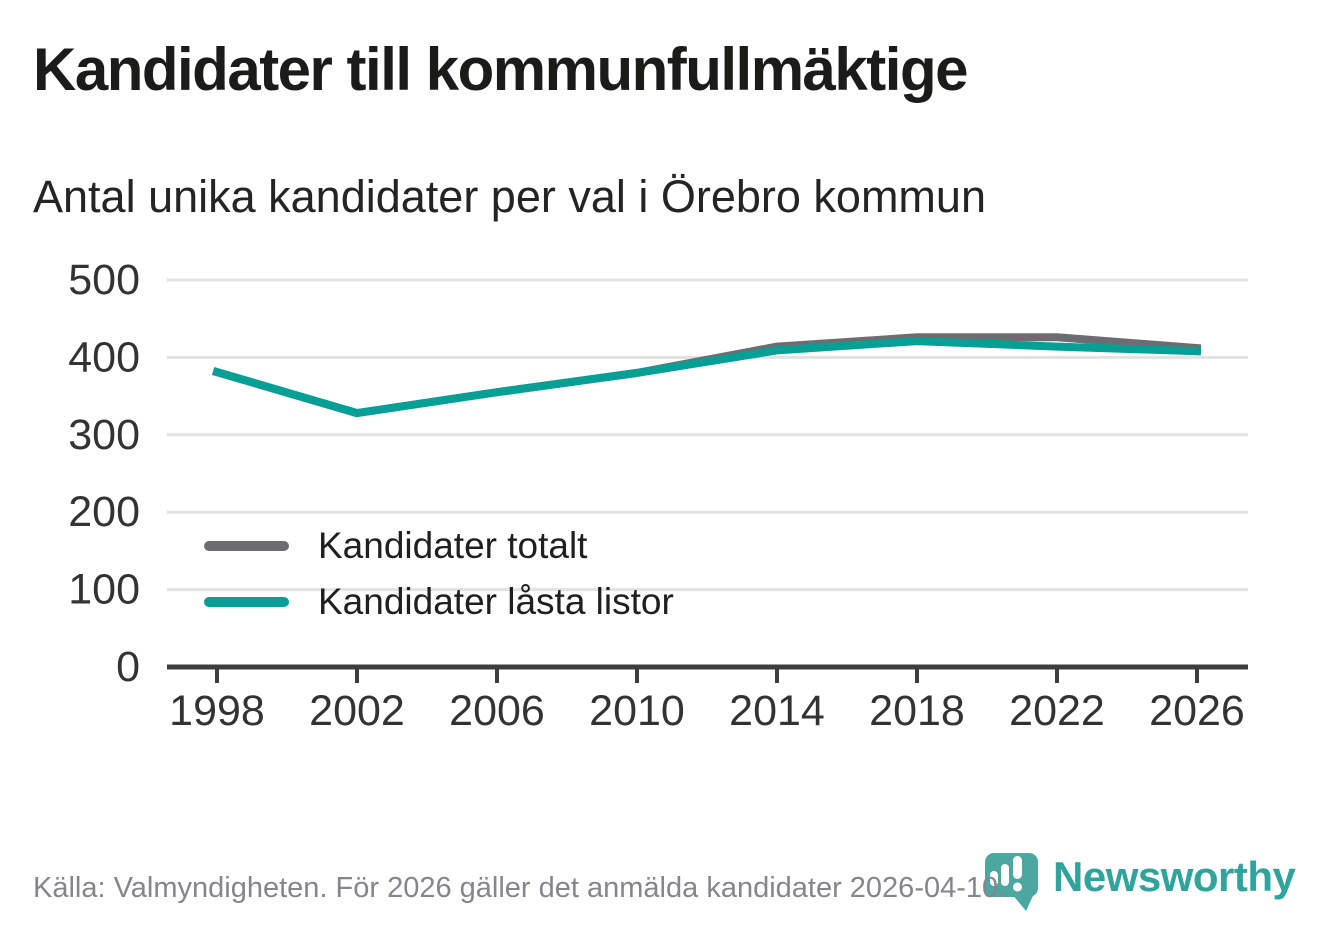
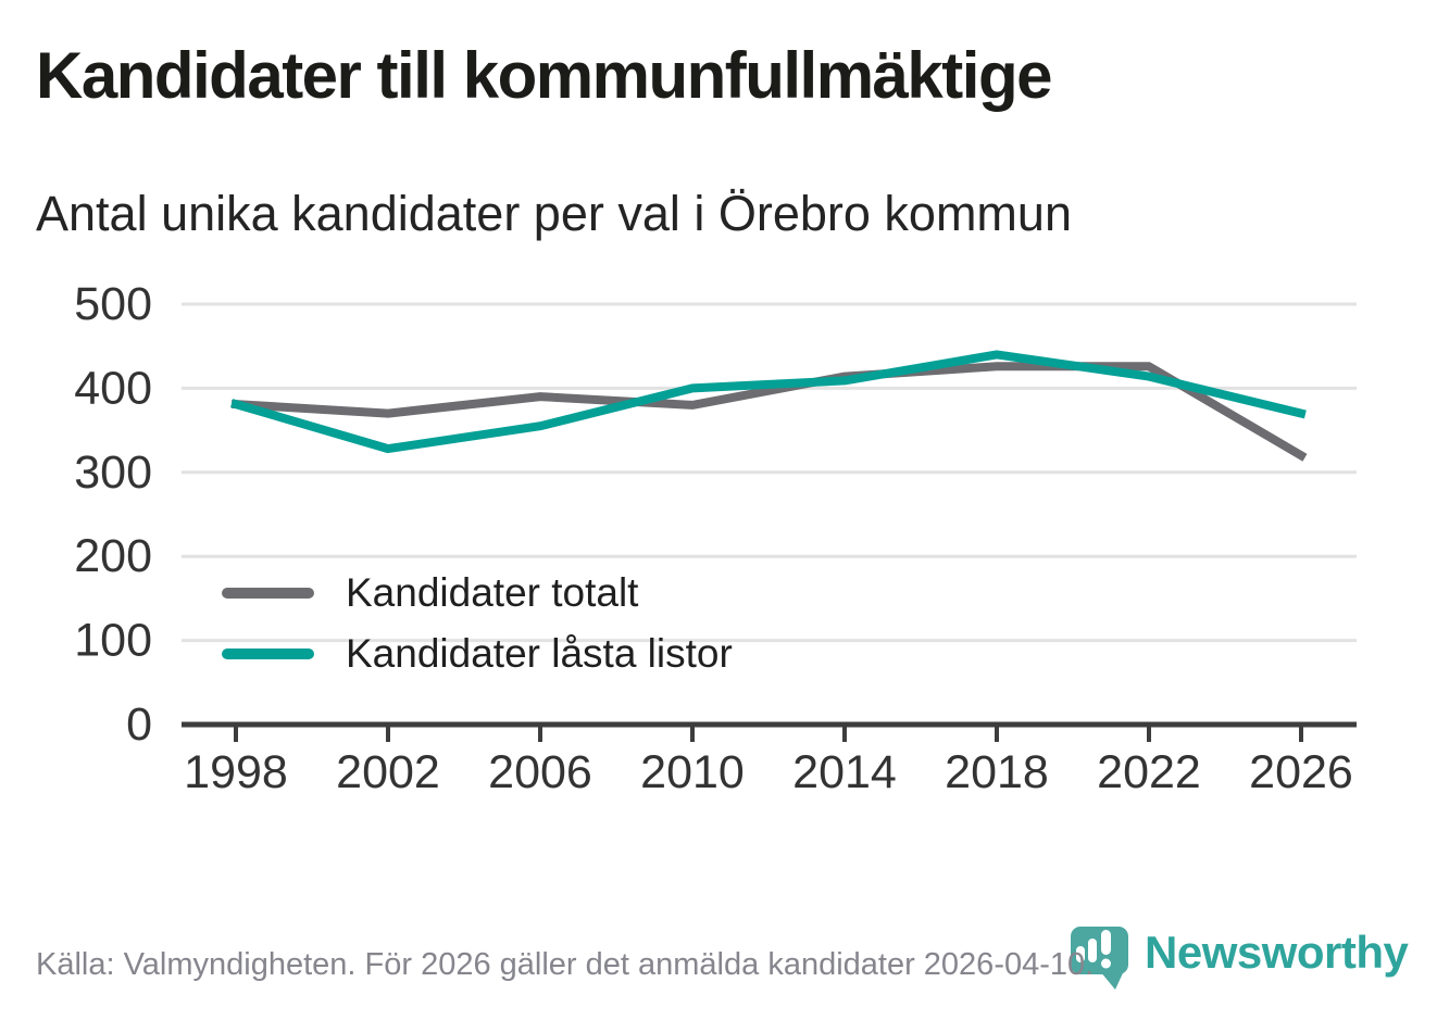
Kandidater totalt/2002: 330 -> 370
Kandidater totalt/2006: 360 -> 390
Kandidater låsta listor/2010: 380 -> 400
Kandidater låsta listor/2018: 420 -> 440
Kandidater totalt/2026: 410 -> 320
Kandidater låsta listor/2026: 410 -> 370
